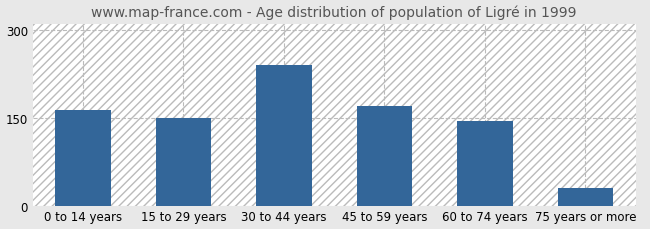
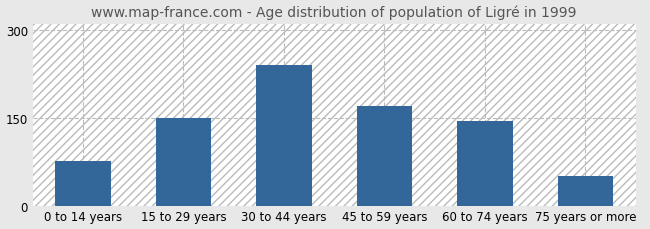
0 to 14 years: 163 -> 76
75 years or more: 30 -> 50
